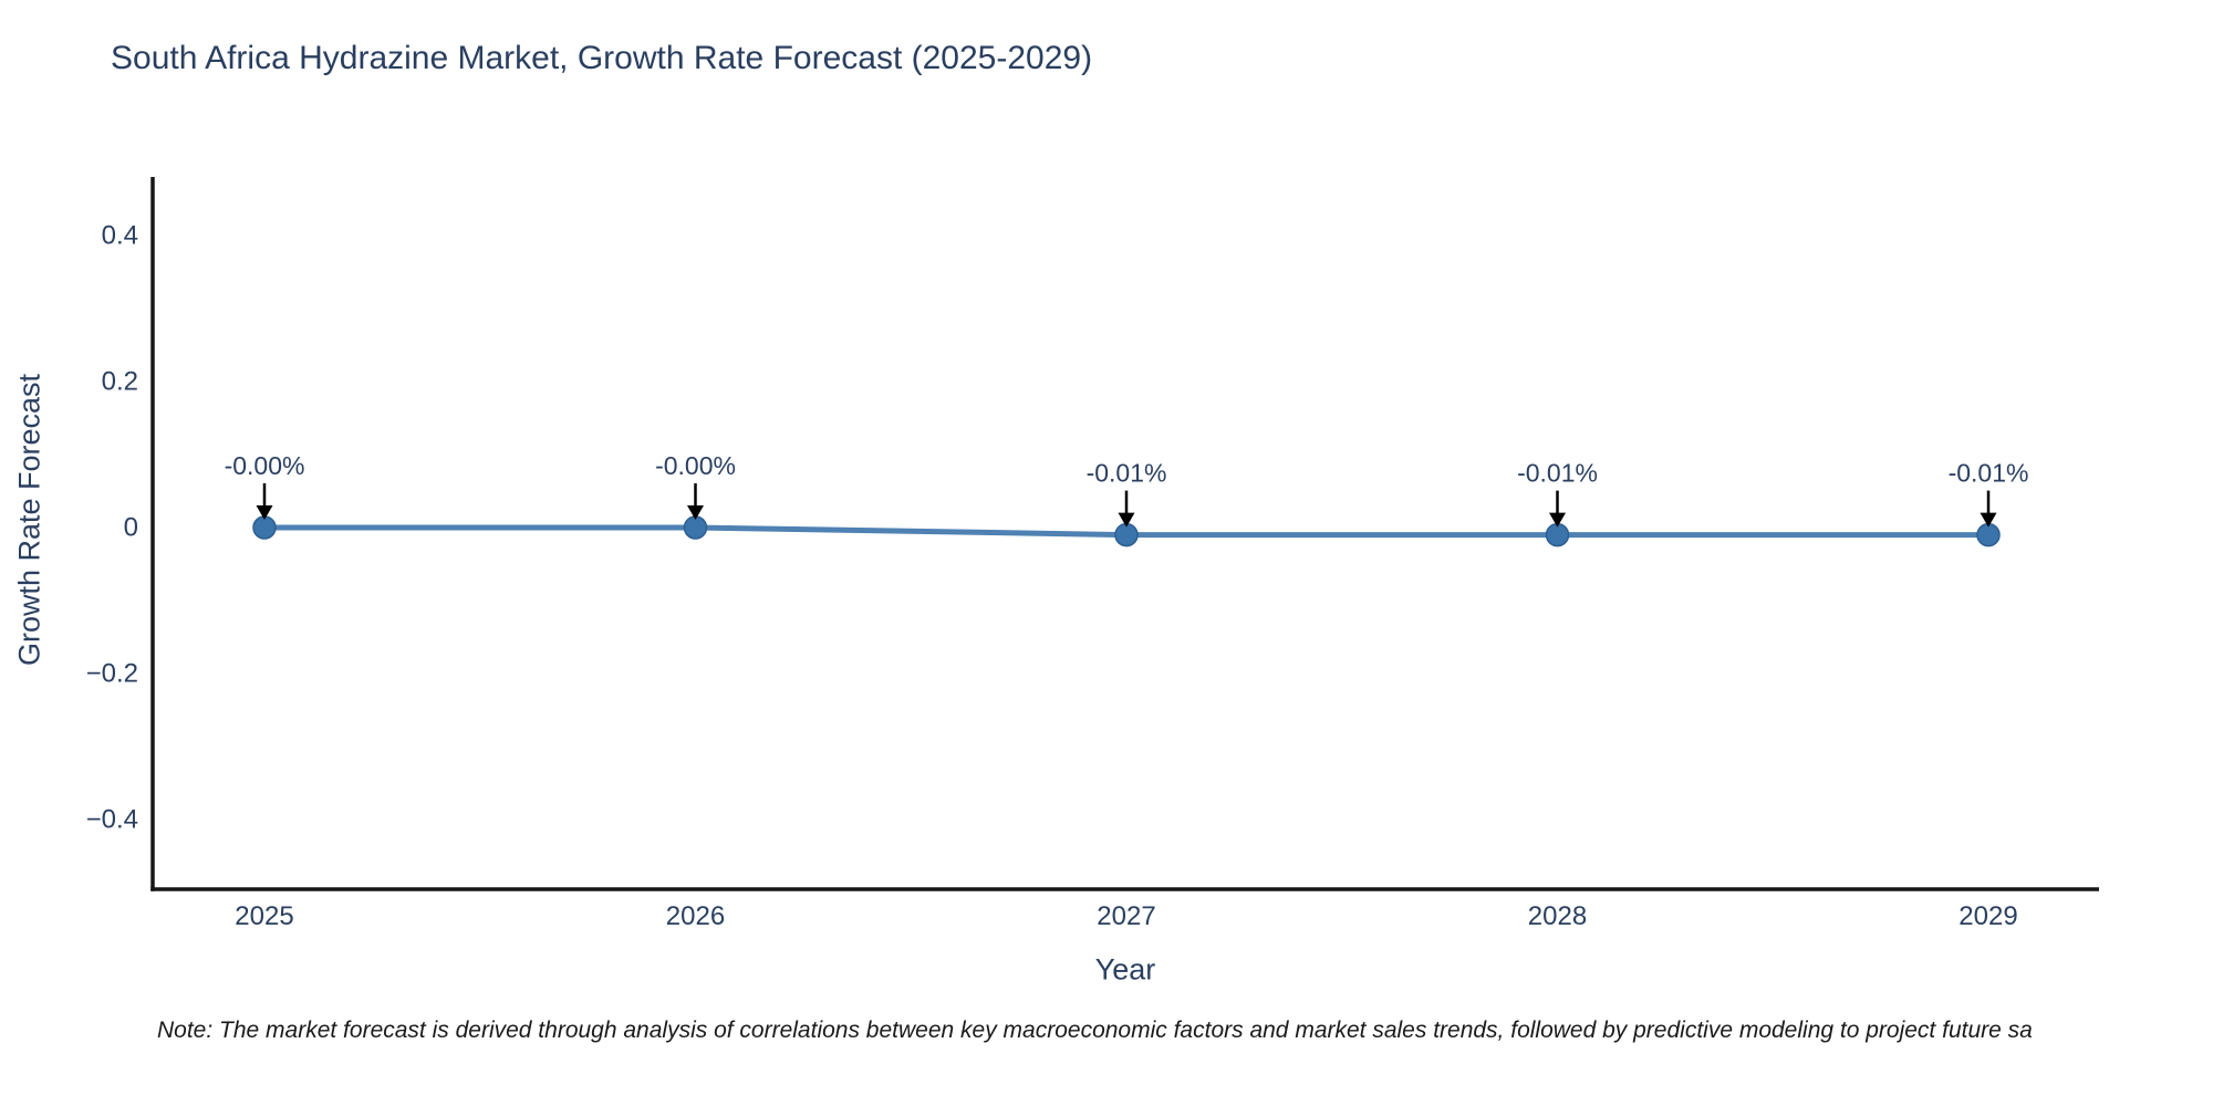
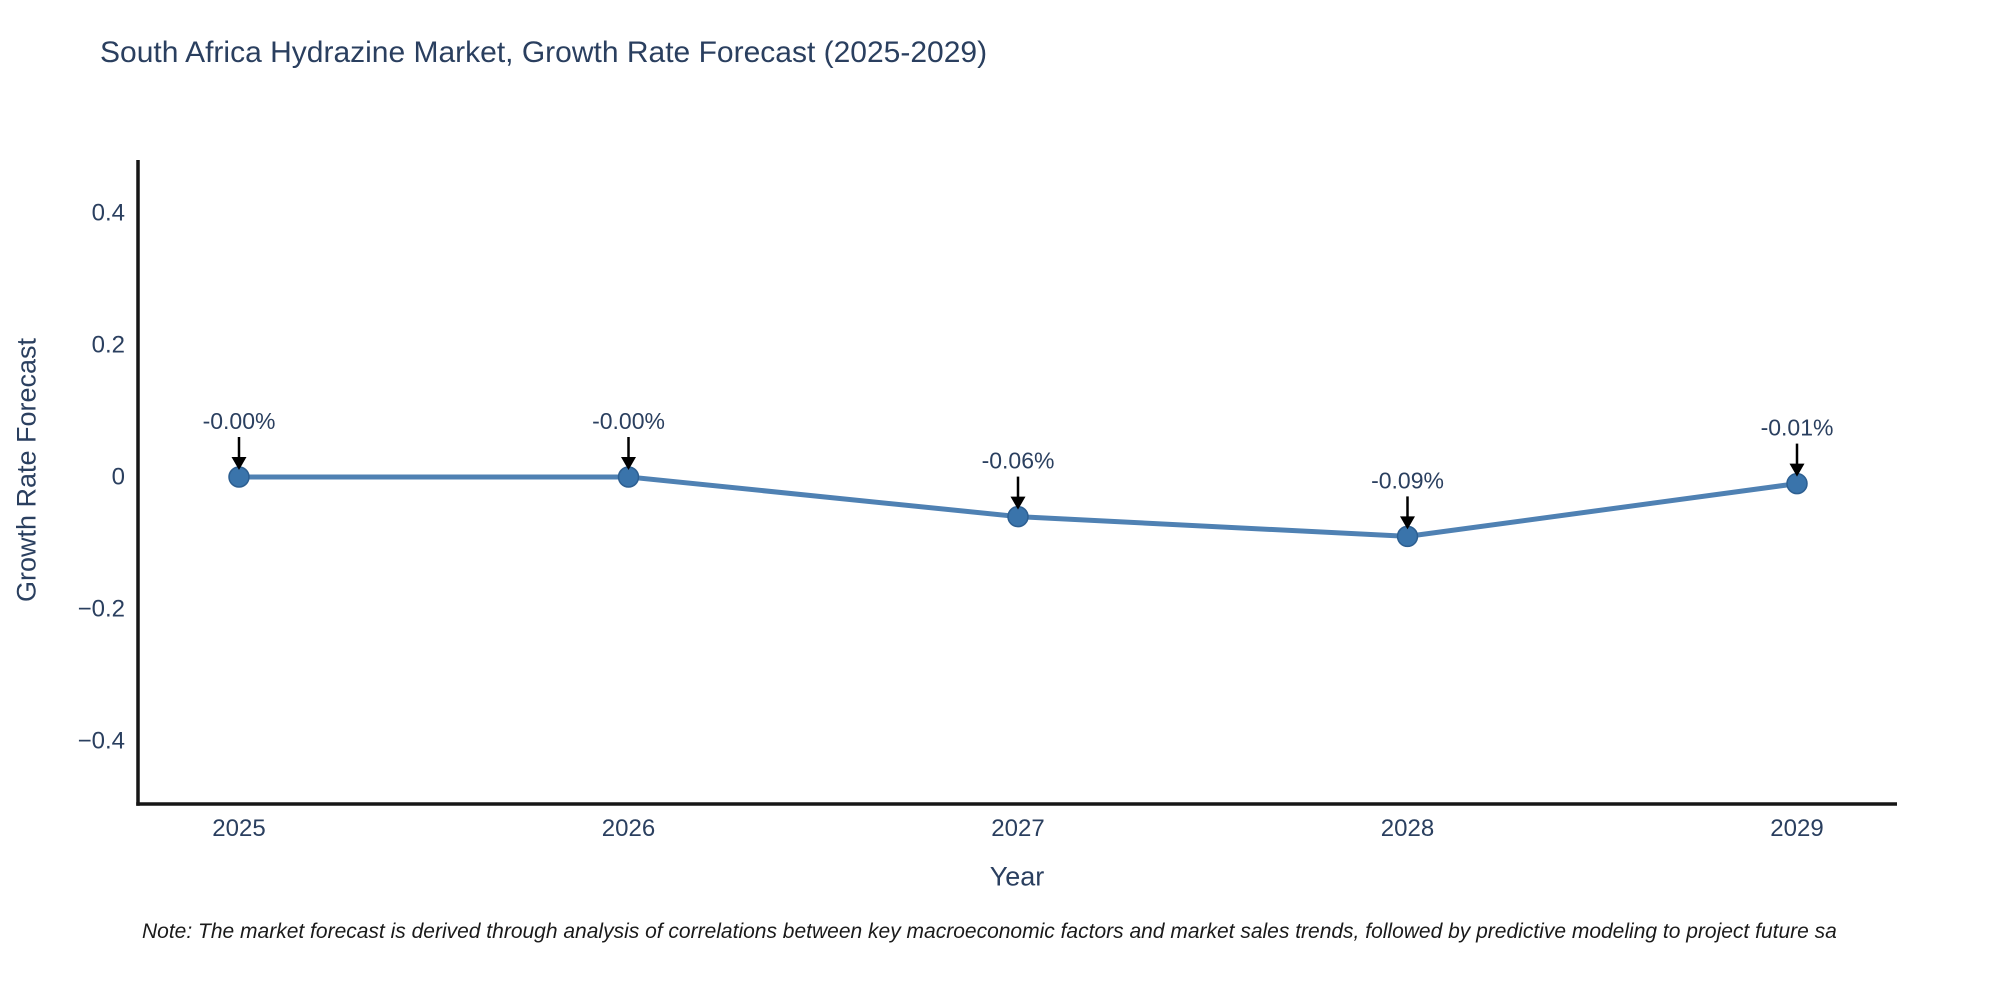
2027: -0.01% -> -0.06%
2028: -0.01% -> -0.09%
